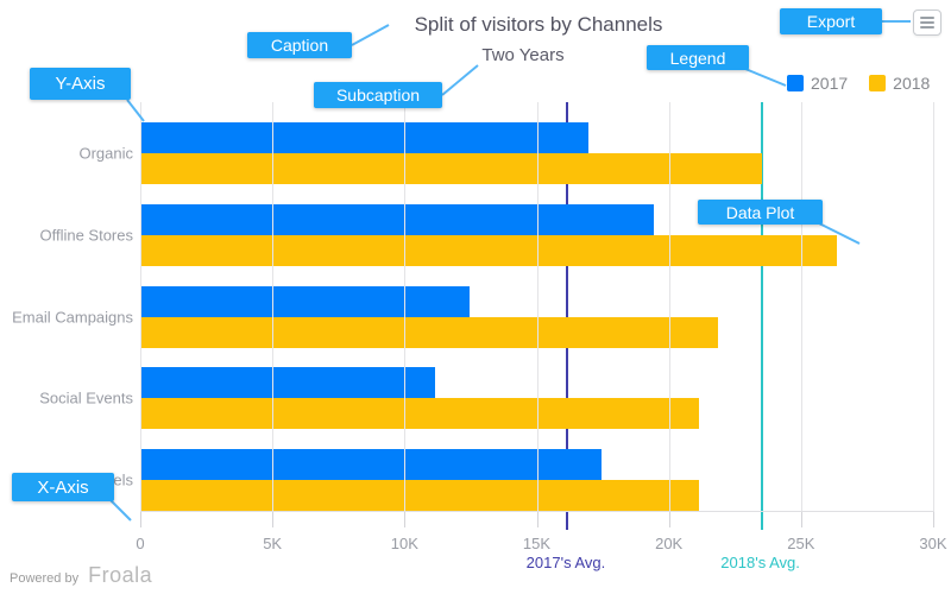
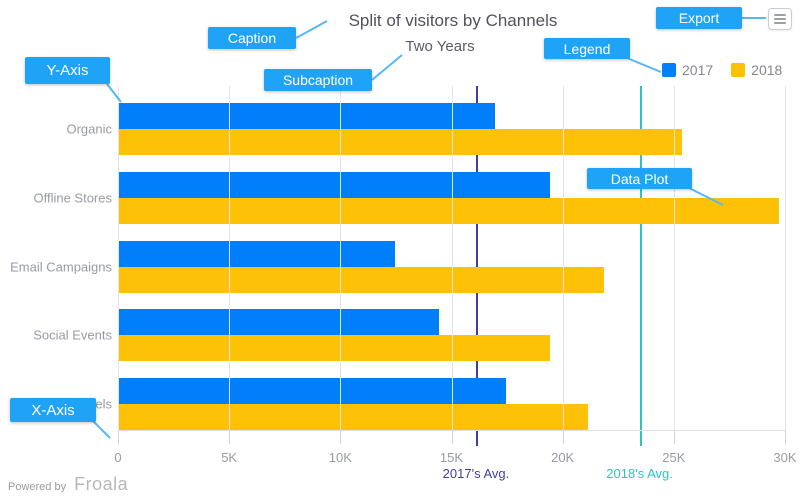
2018/Organic: 23.5K -> 25.3K
2018/Offline Stores: 26.3K -> 29.7K
2017/Social Events: 11.1K -> 14.4K
2018/Social Events: 21.1K -> 19.4K
